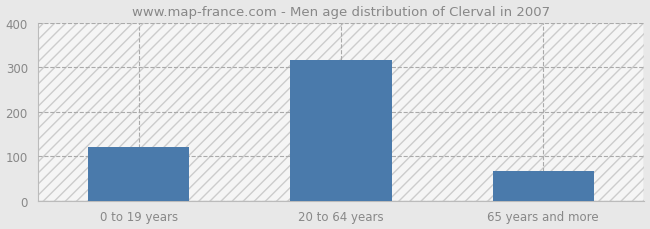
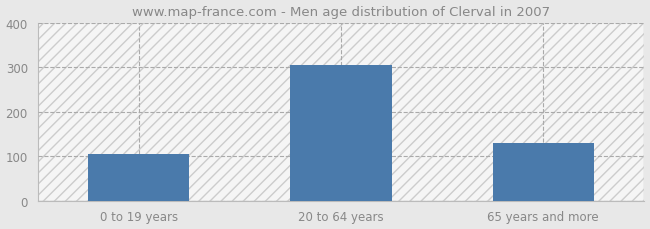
0 to 19 years: 120 -> 105
20 to 64 years: 317 -> 305
65 years and more: 66 -> 130
